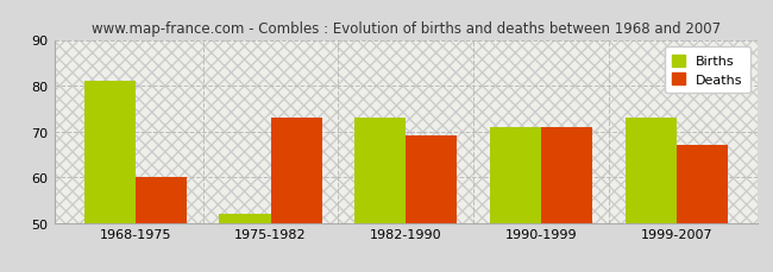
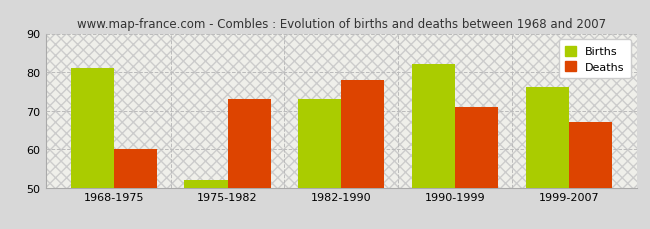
Deaths/1982-1990: 69 -> 78
Births/1990-1999: 71 -> 82
Births/1999-2007: 73 -> 76
